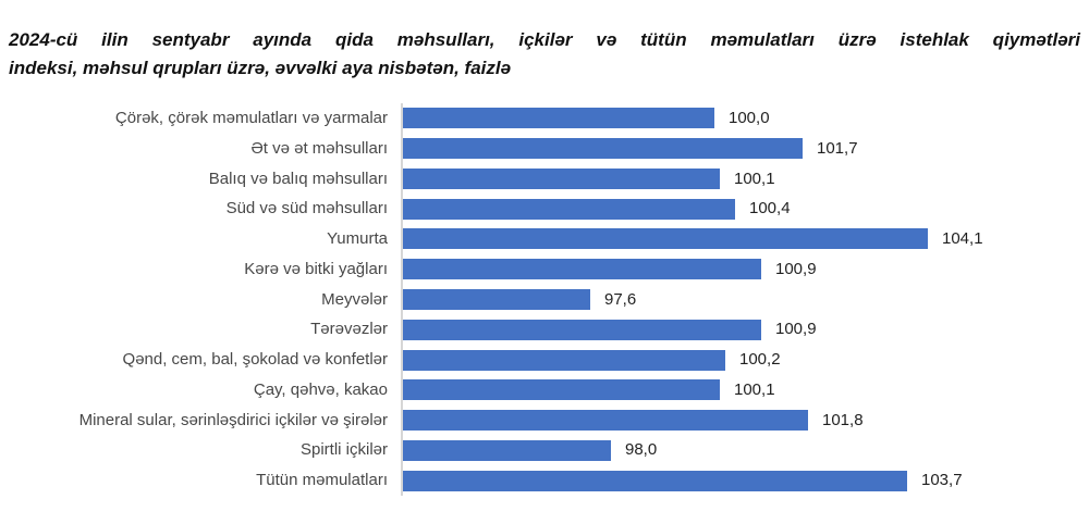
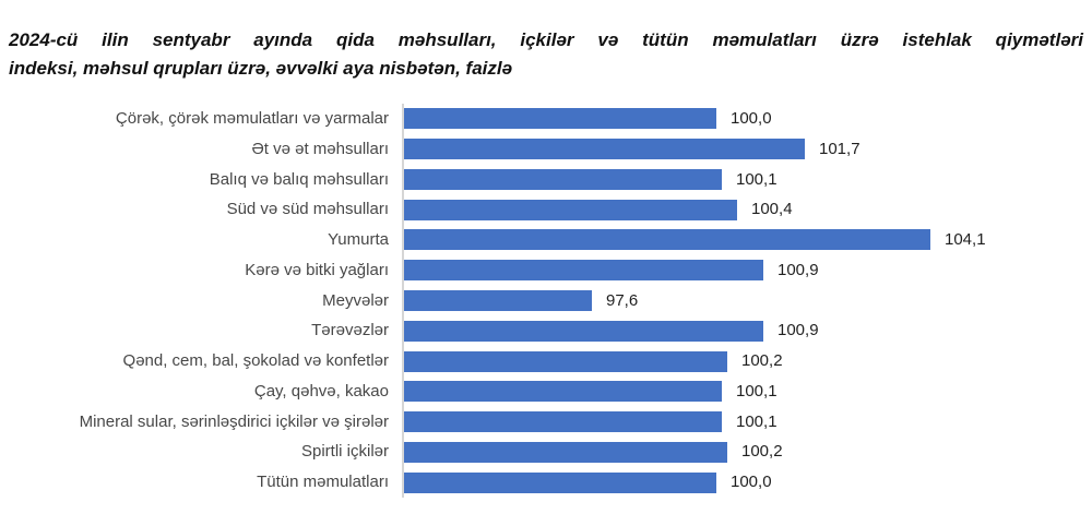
Mineral sular, sərinləşdirici içkilər və şirələr: 101,8 -> 100,1
Spirtli içkilər: 98,0 -> 100,2
Tütün məmulatları: 103,7 -> 100,0
